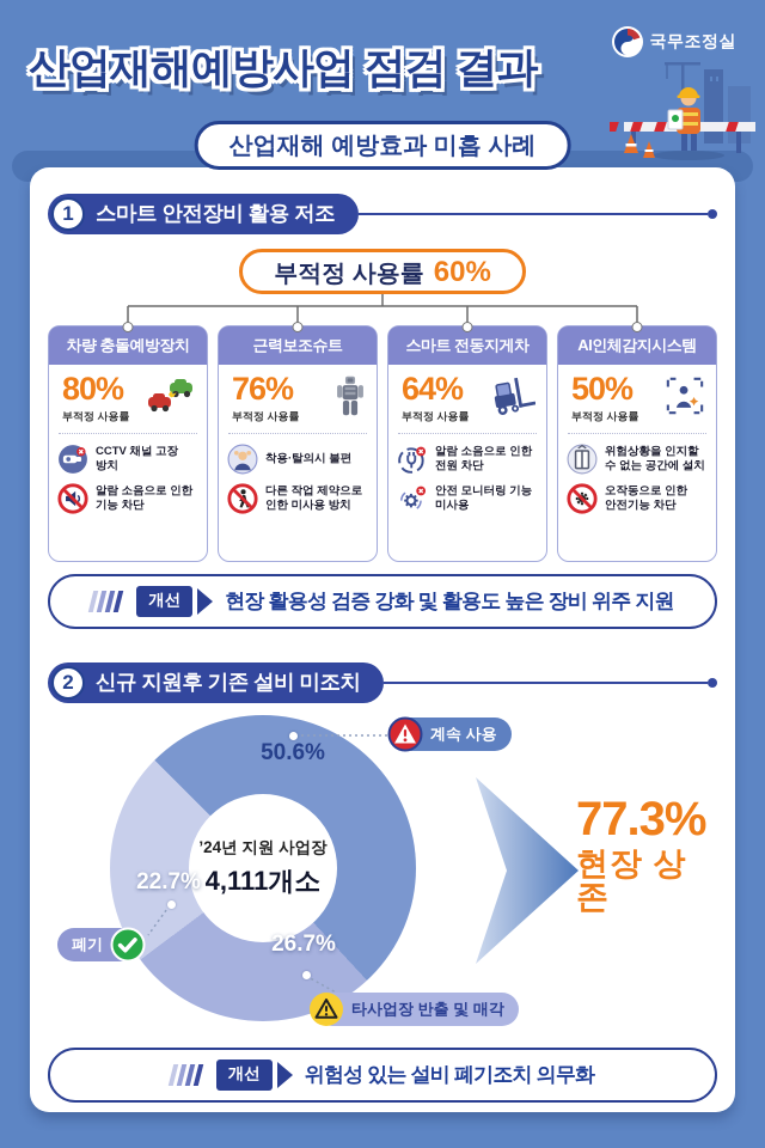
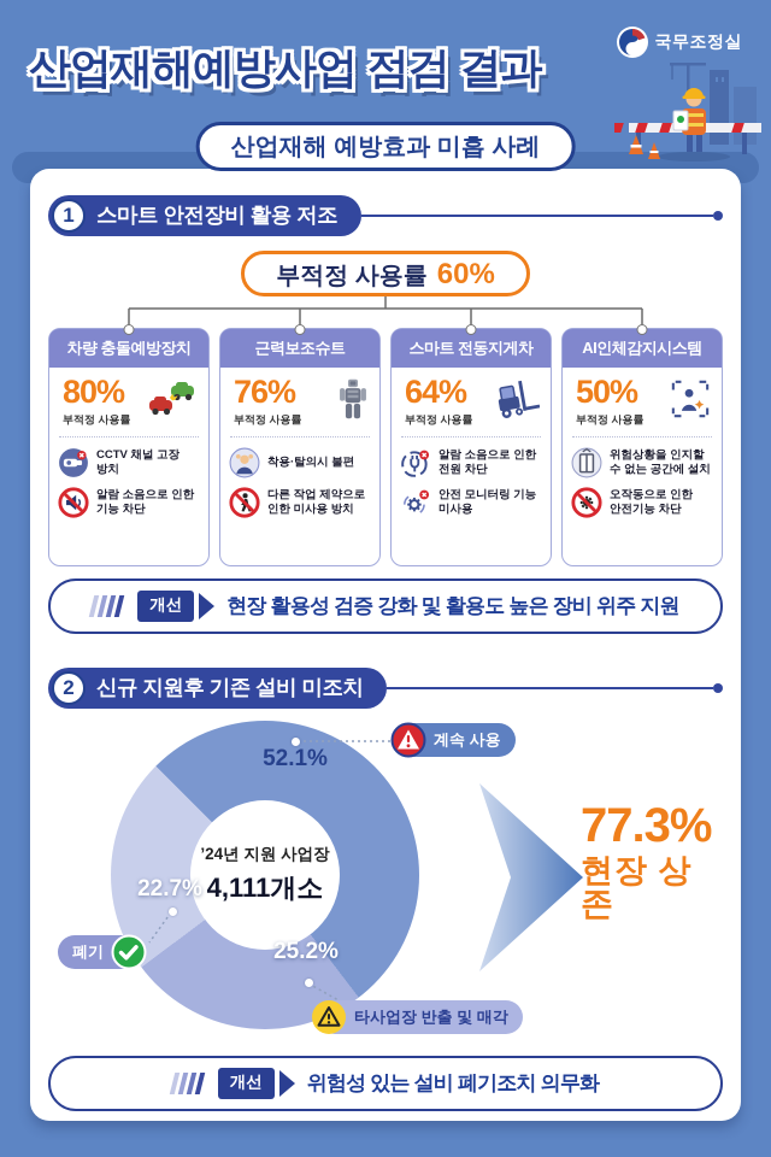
신규 지원후 기존 설비 미조치/계속 사용: 50.6% -> 52.1%
신규 지원후 기존 설비 미조치/타사업장 반출 및 매각: 26.7% -> 25.2%
